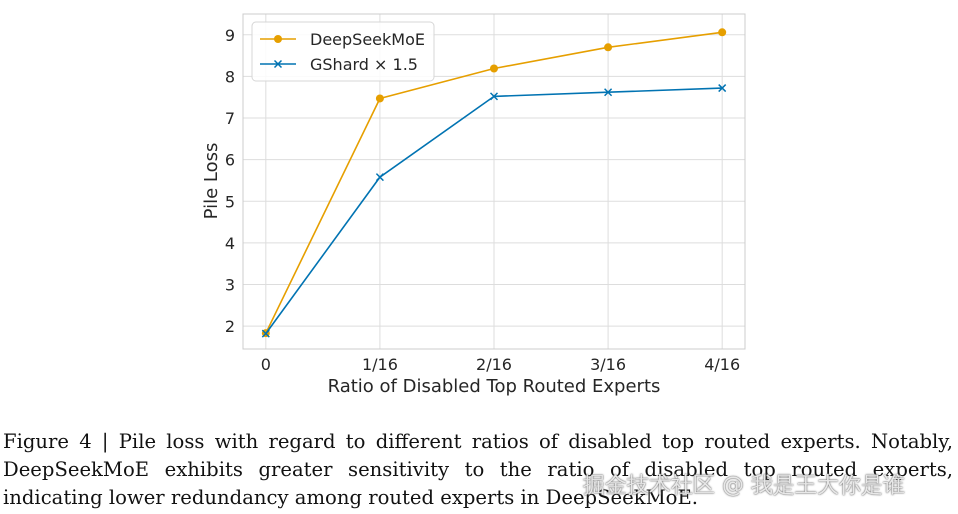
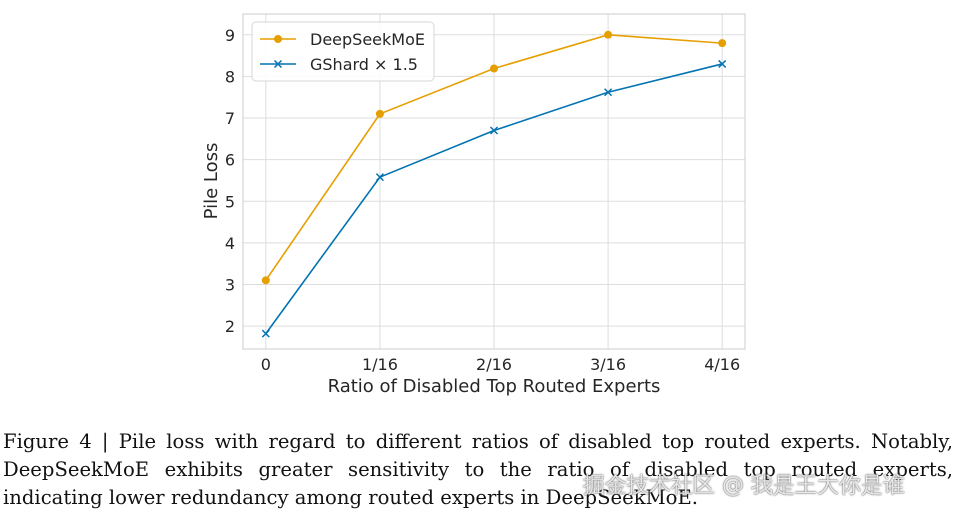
DeepSeekMoE/0: 1.8 -> 3.1
DeepSeekMoE/1/16: 7.5 -> 7.1
GShard × 1.5/2/16: 7.5 -> 6.7
DeepSeekMoE/3/16: 8.7 -> 9.0
DeepSeekMoE/4/16: 9.1 -> 8.8
GShard × 1.5/4/16: 7.7 -> 8.3
